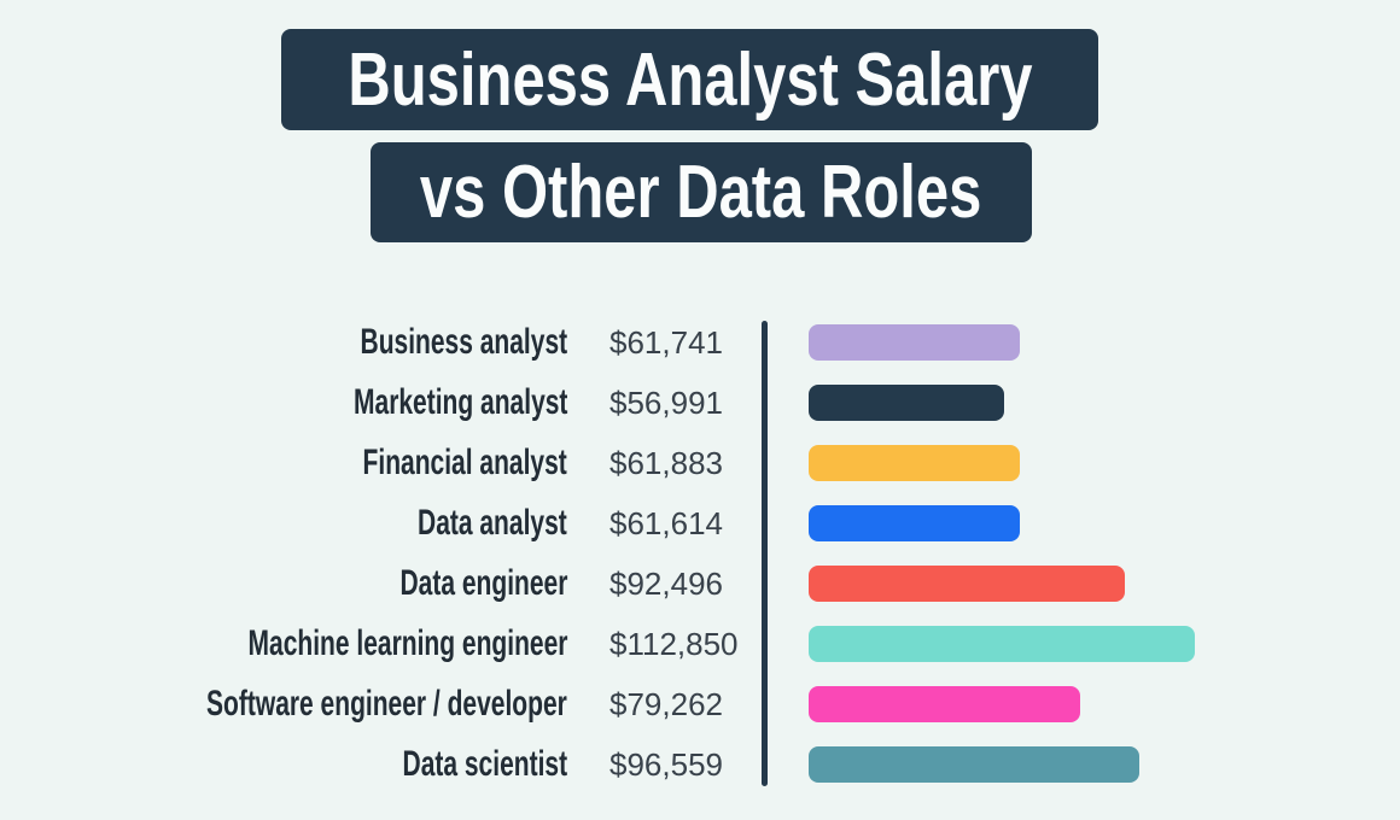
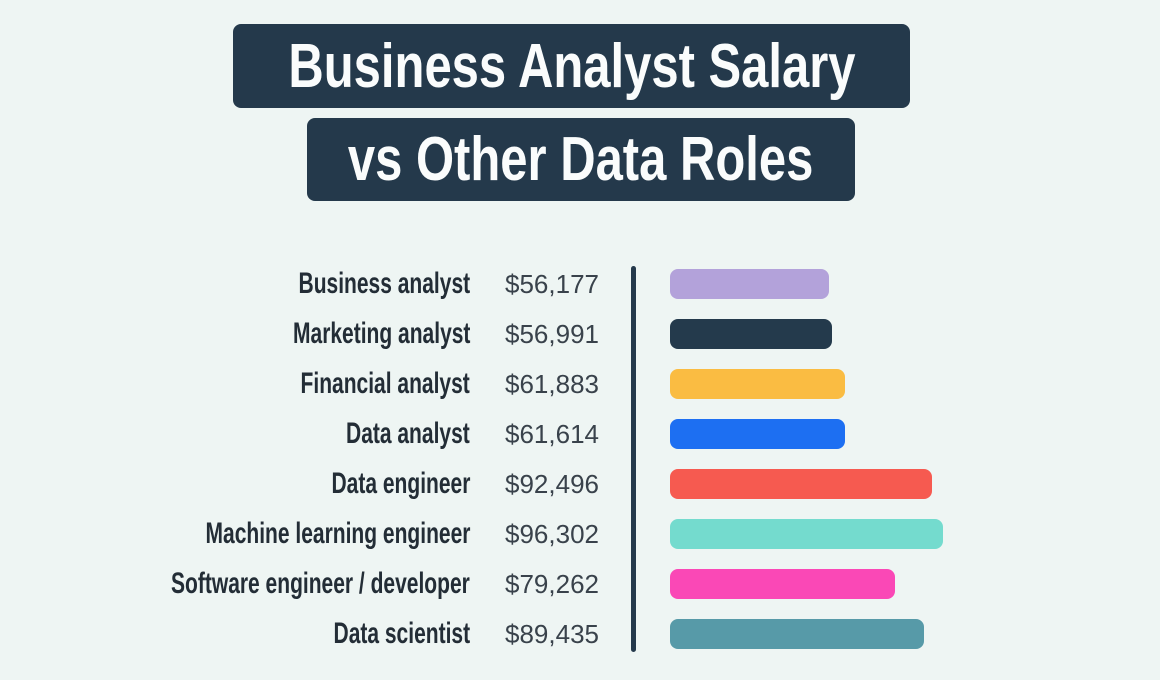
Business analyst: $61,741 -> $56,177
Machine learning engineer: $112,850 -> $96,302
Data scientist: $96,559 -> $89,435
